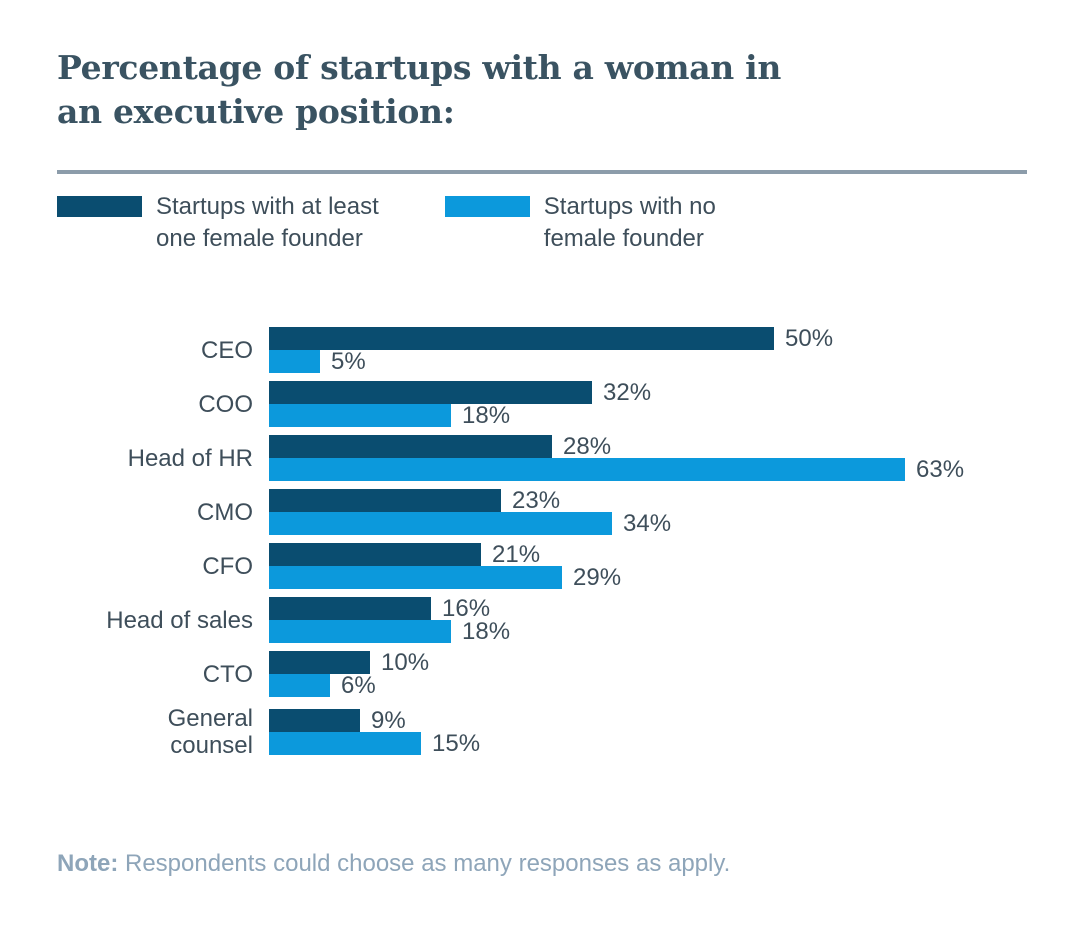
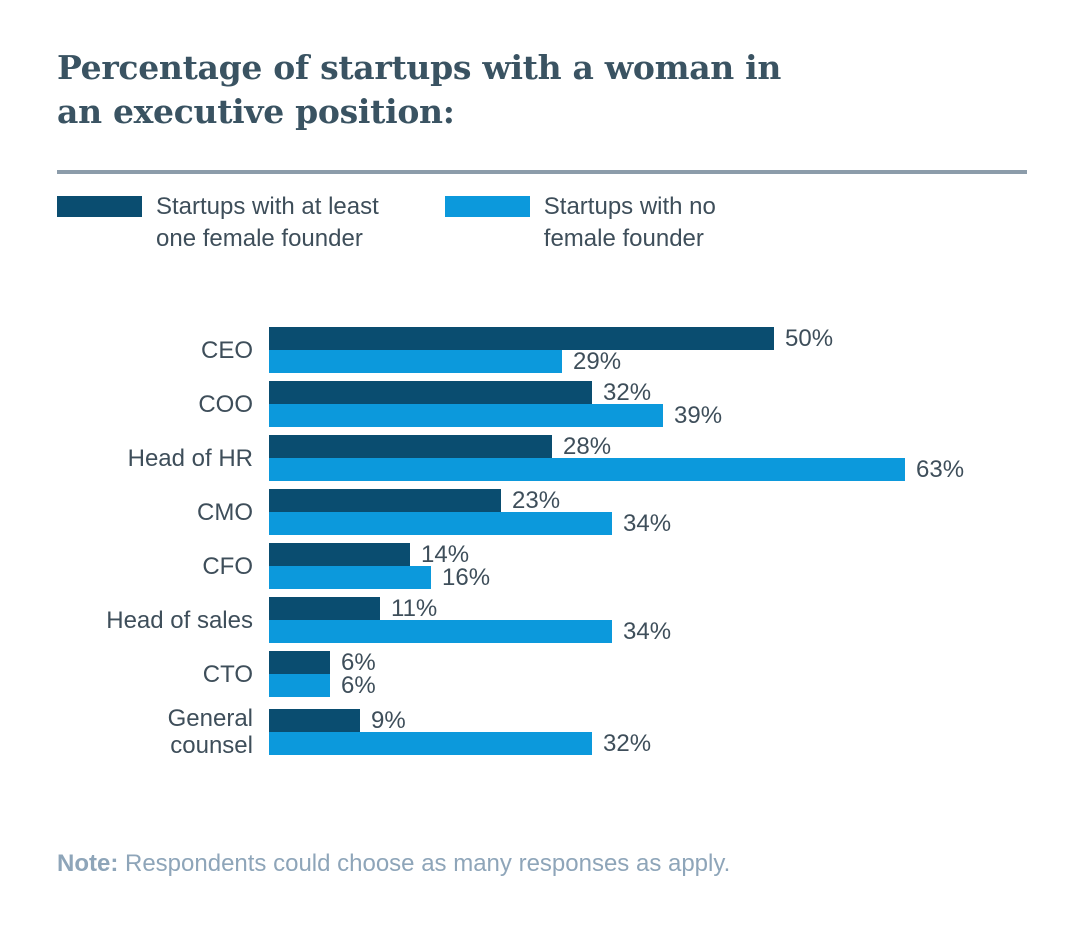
Startups with no female founder/CEO: 5% -> 29%
Startups with no female founder/COO: 18% -> 39%
Startups with at least one female founder/CFO: 21% -> 14%
Startups with no female founder/CFO: 29% -> 16%
Startups with at least one female founder/Head of sales: 16% -> 11%
Startups with no female founder/Head of sales: 18% -> 34%
Startups with at least one female founder/CTO: 10% -> 6%
Startups with no female founder/General counsel: 15% -> 32%
